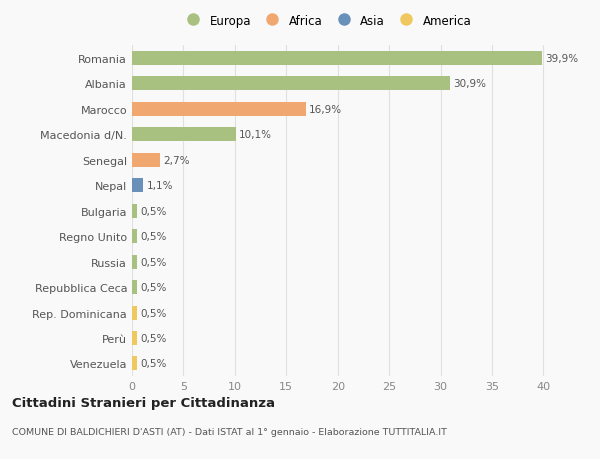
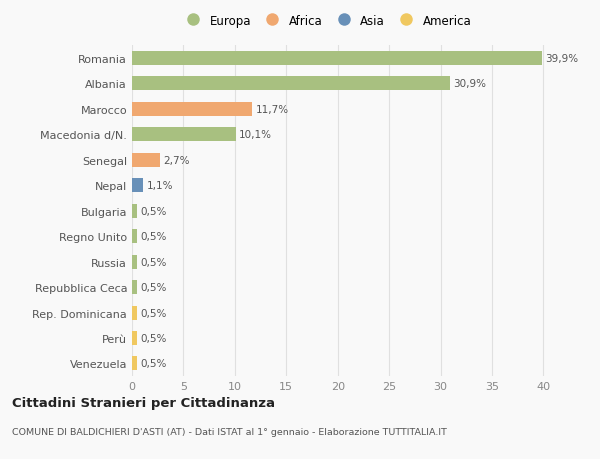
Marocco: 16,9% -> 11,7%
